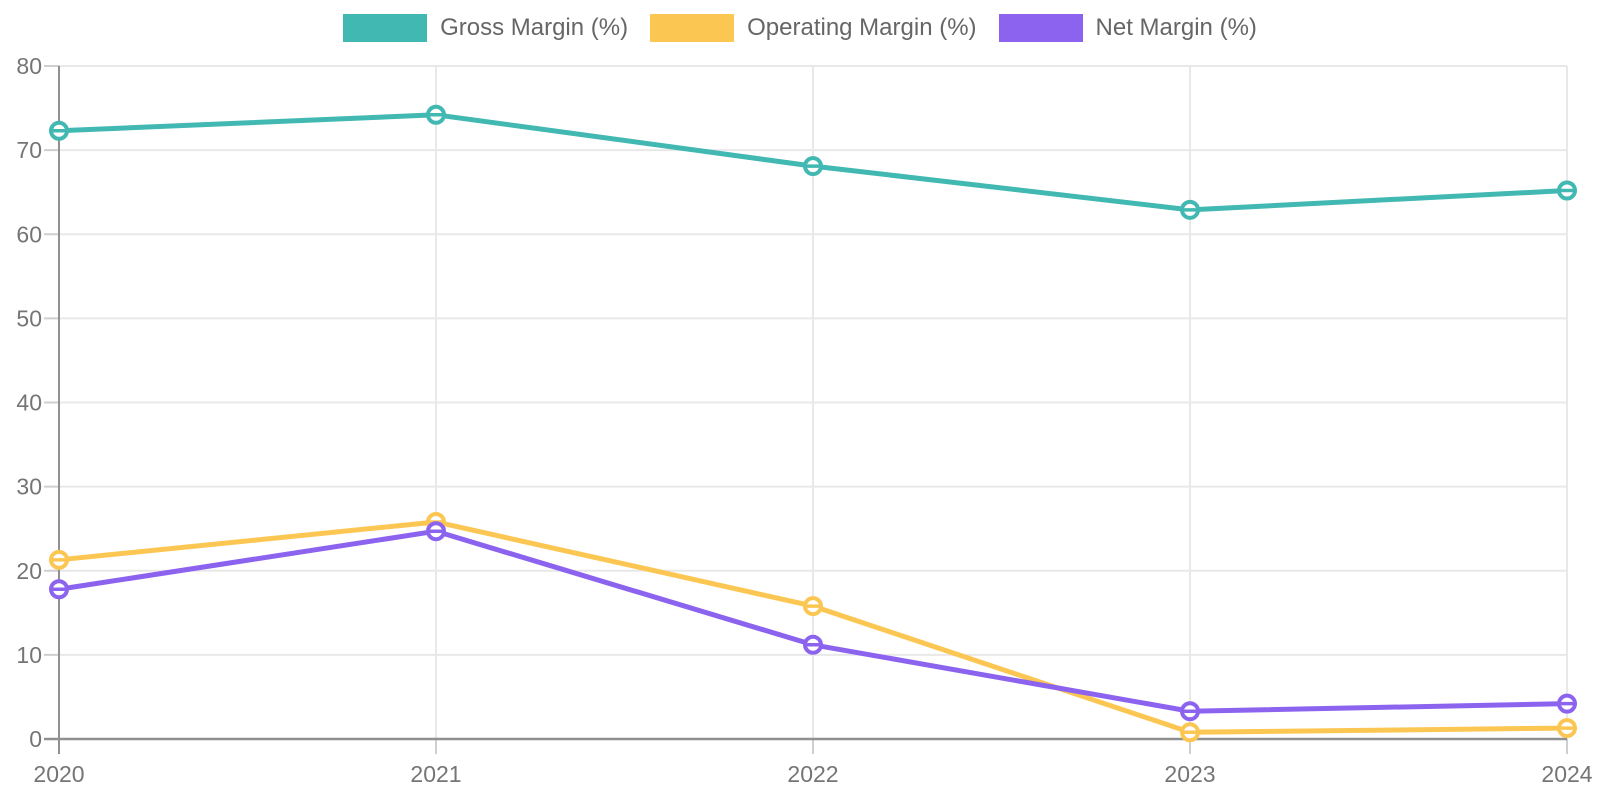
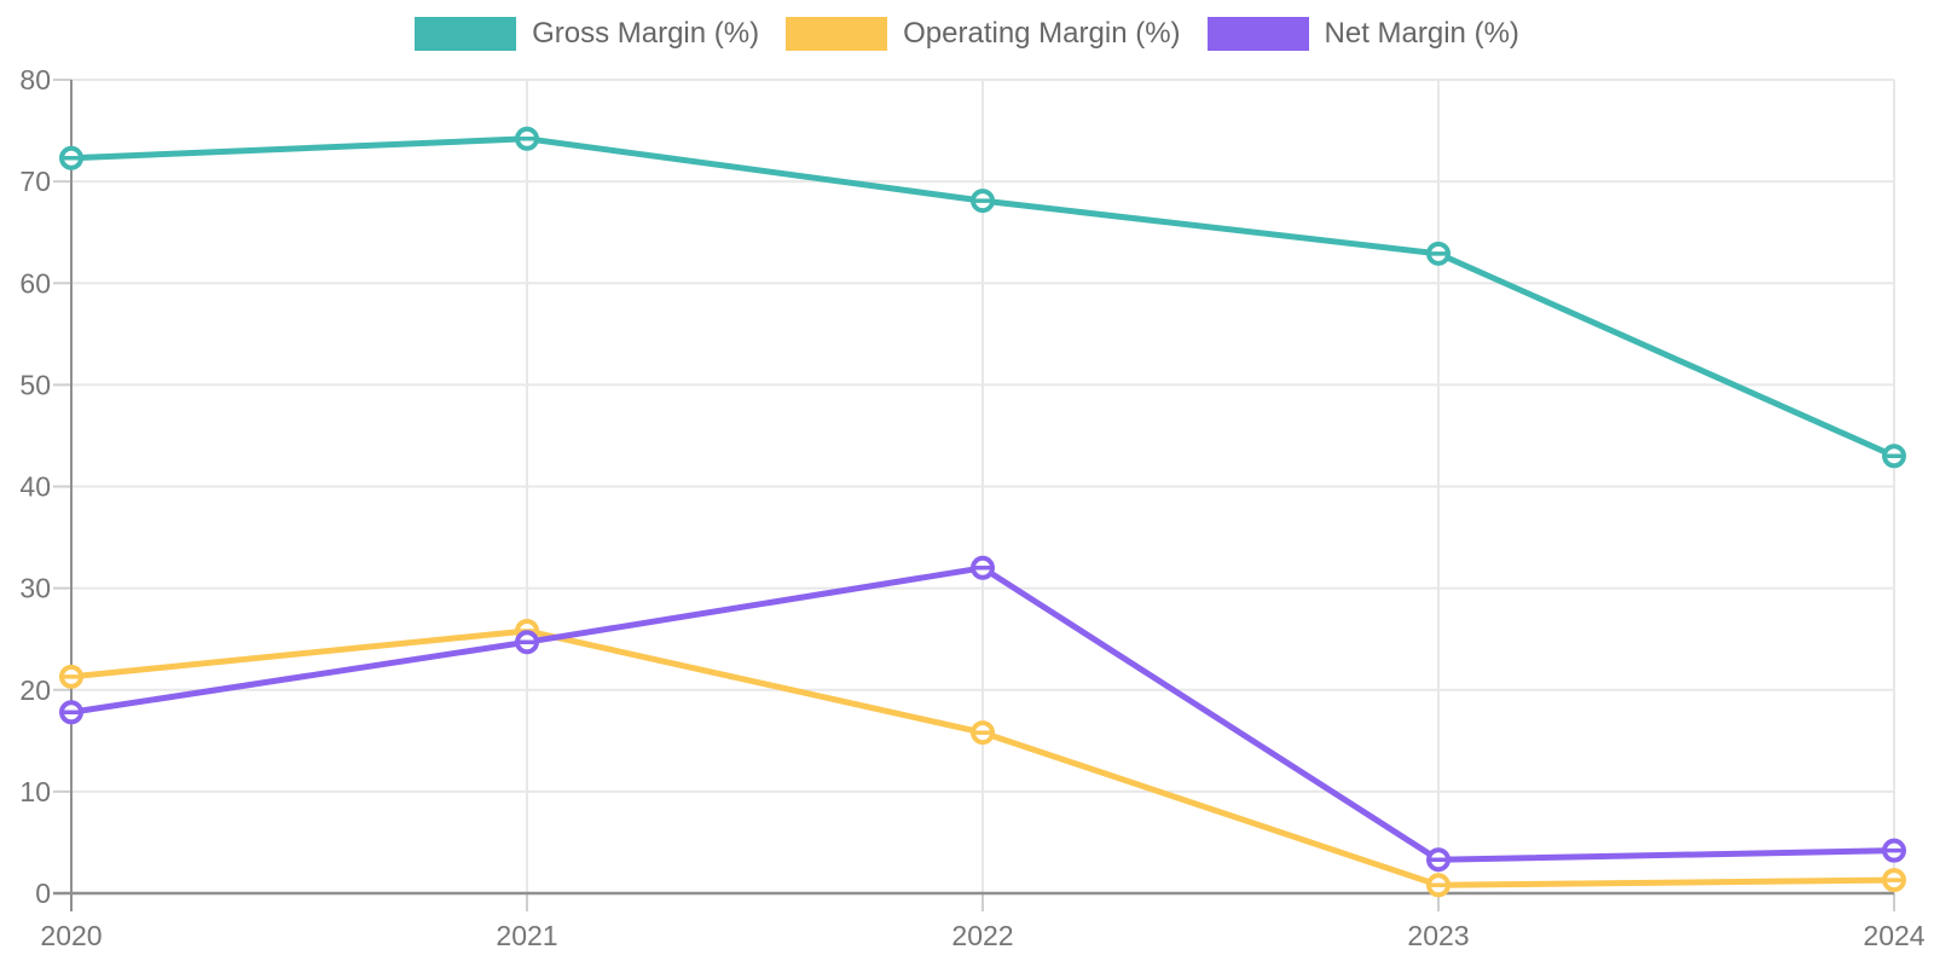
Net Margin (%)/2022: 11 -> 32
Gross Margin (%)/2024: 65 -> 43
